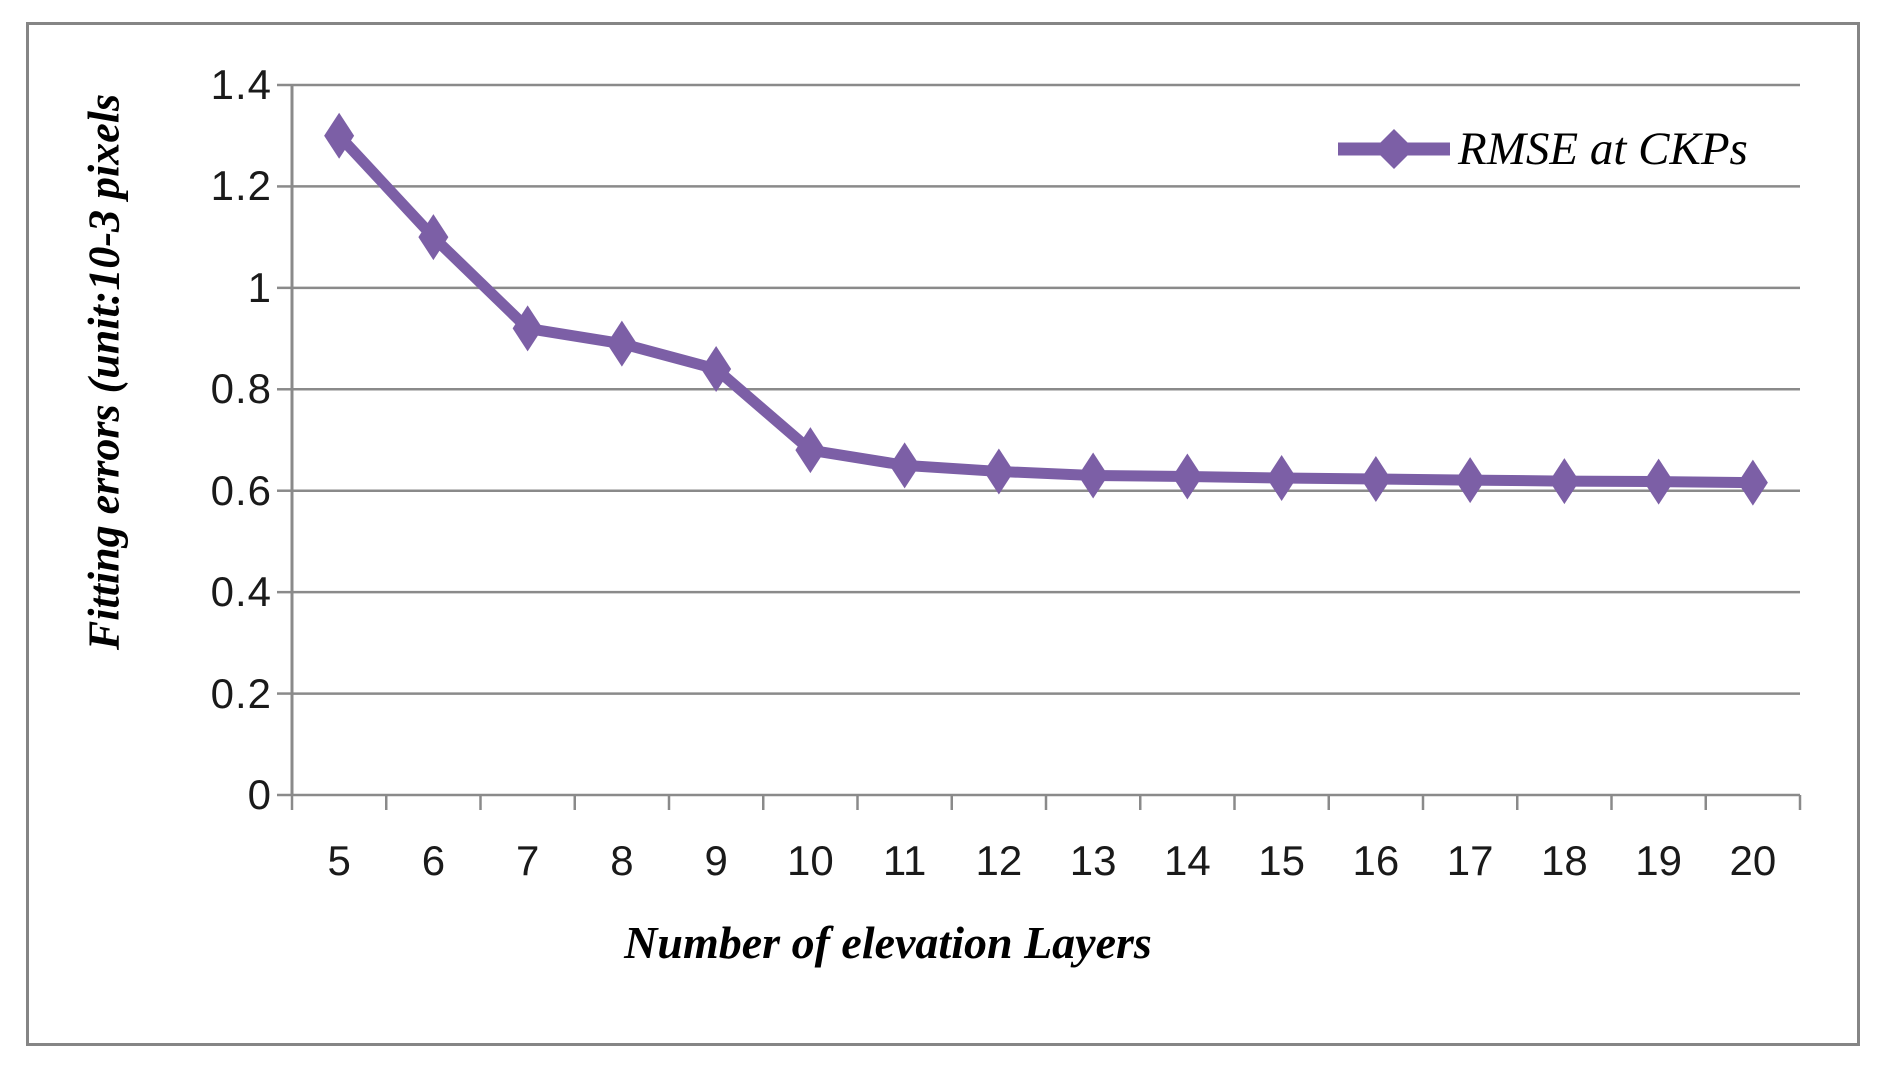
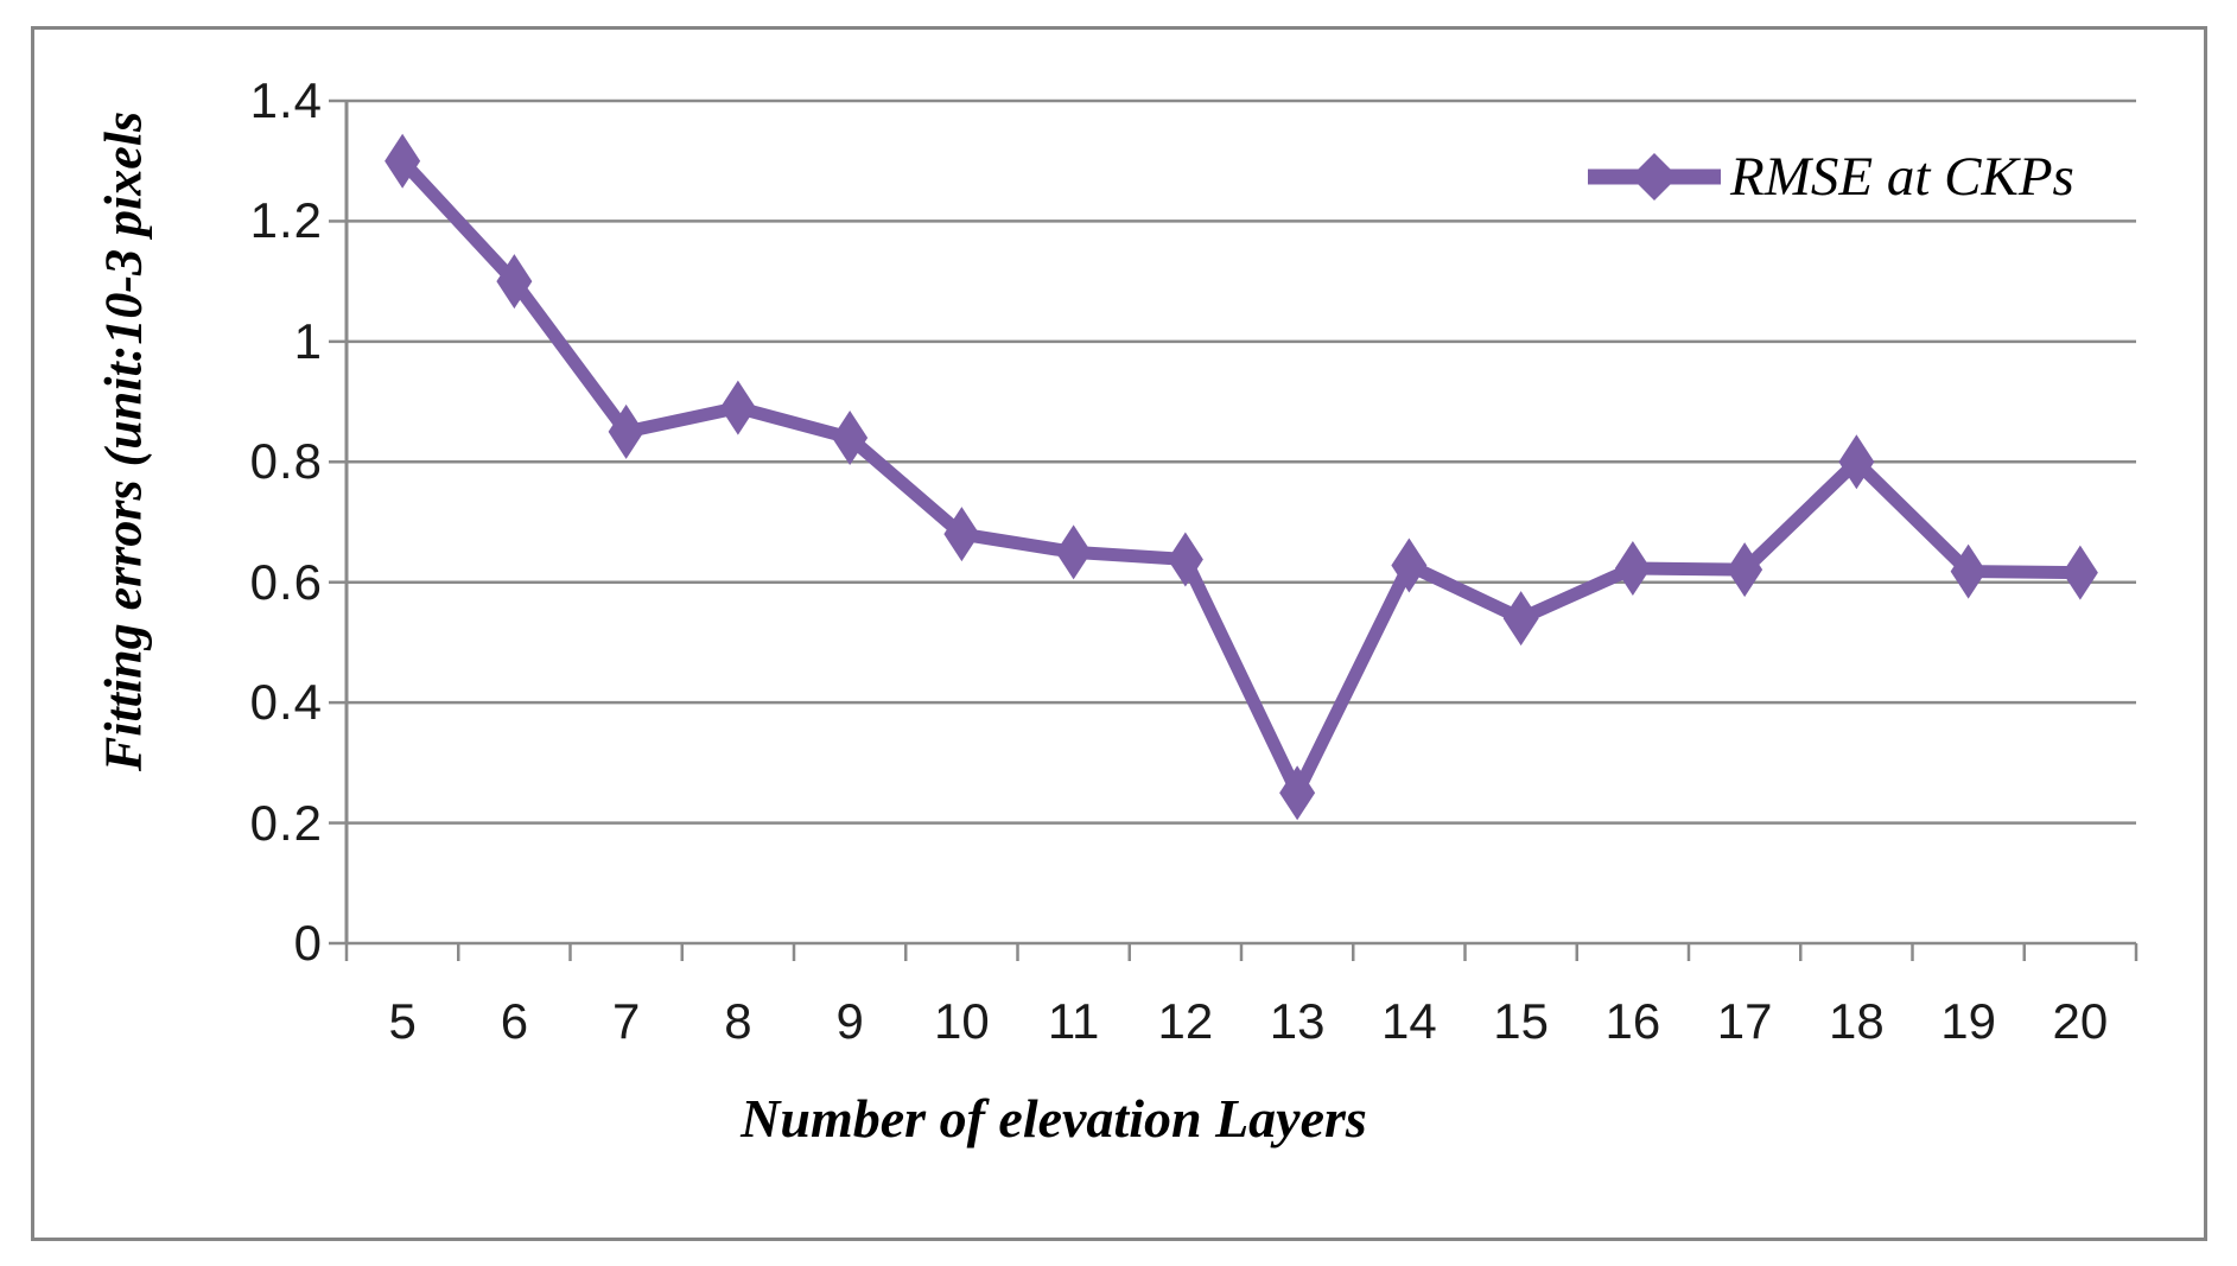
7: 0.92 -> 0.85
13: 0.63 -> 0.25
15: 0.62 -> 0.54
18: 0.62 -> 0.80
